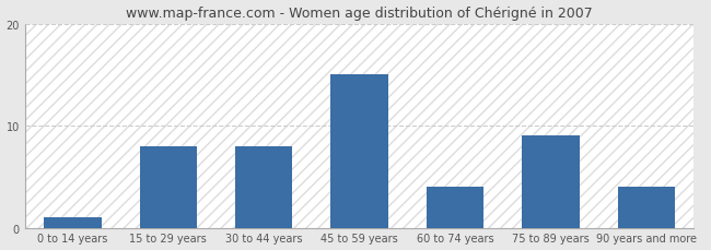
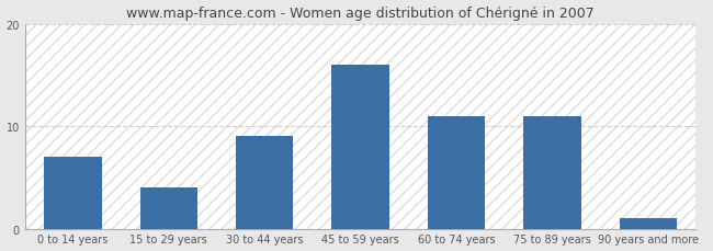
0 to 14 years: 1 -> 7
15 to 29 years: 8 -> 4
30 to 44 years: 8 -> 9
45 to 59 years: 15 -> 16
60 to 74 years: 4 -> 11
75 to 89 years: 9 -> 11
90 years and more: 4 -> 1
